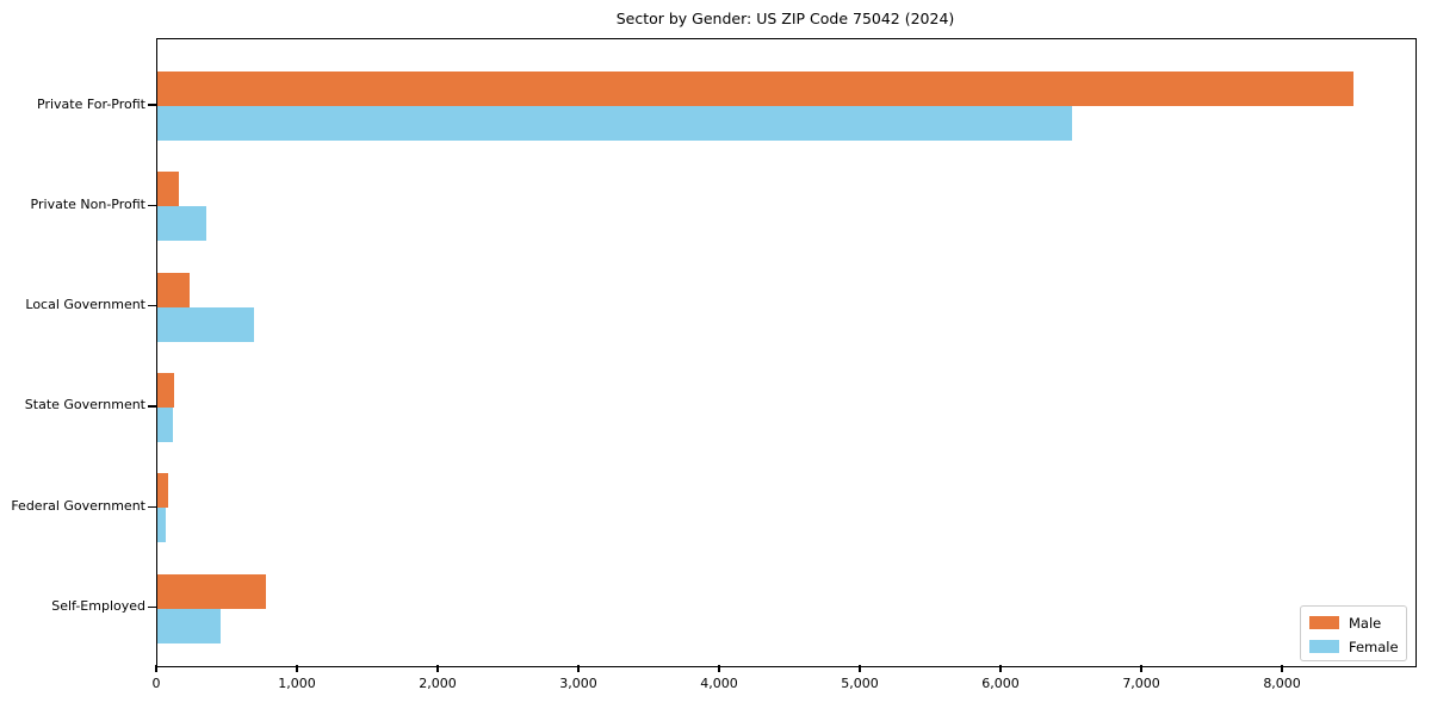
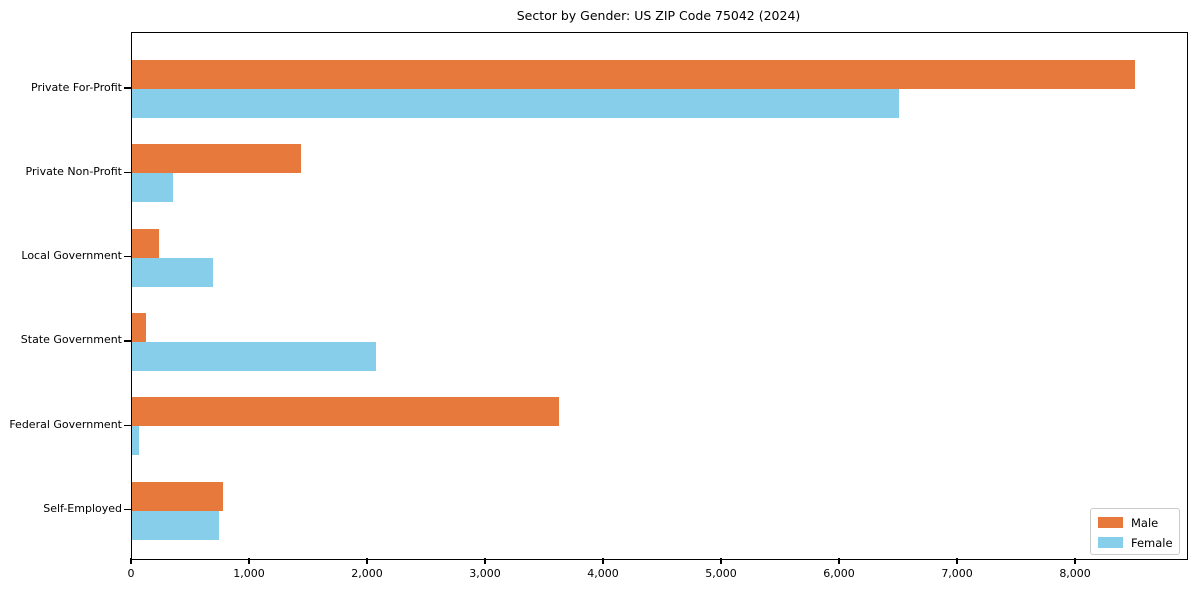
Male/Private Non-Profit: 150 -> 1430
Female/State Government: 110 -> 2070
Male/Federal Government: 80 -> 3620
Female/Self-Employed: 450 -> 740
